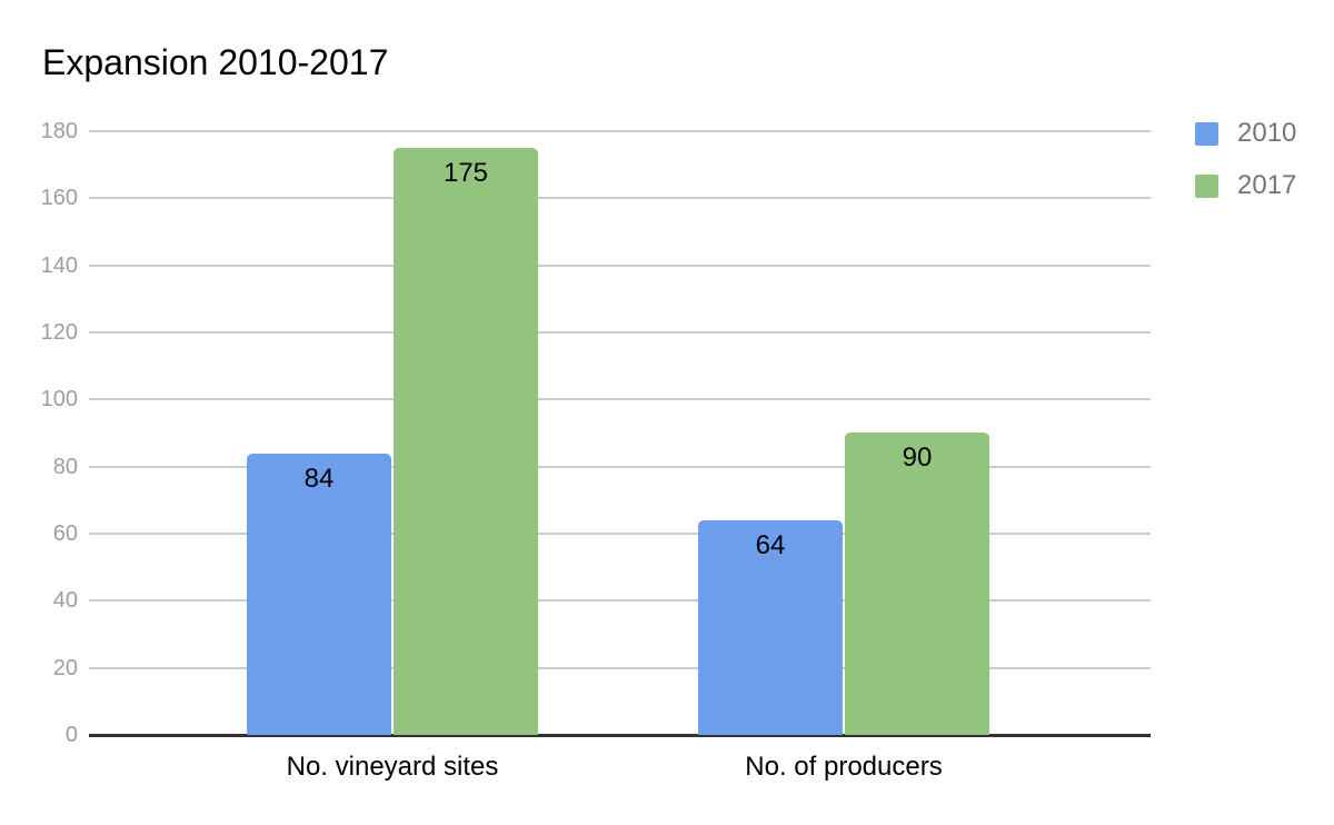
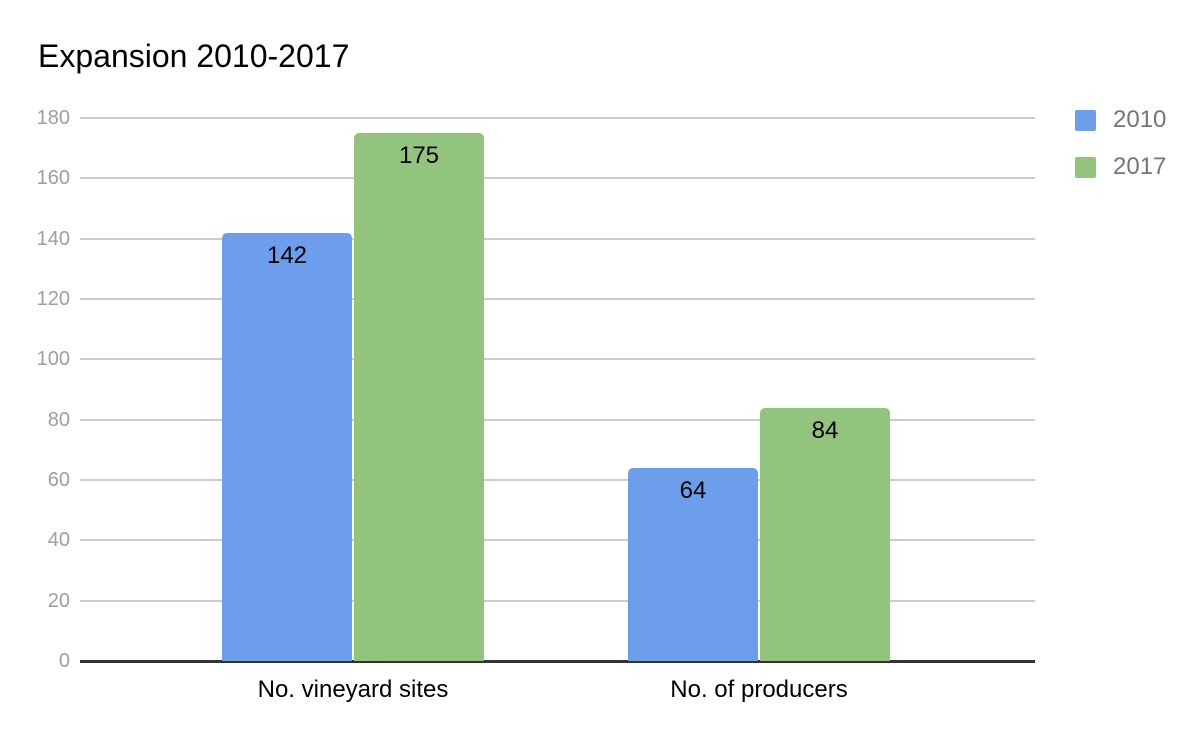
2010/No. vineyard sites: 84 -> 142
2017/No. of producers: 90 -> 84
